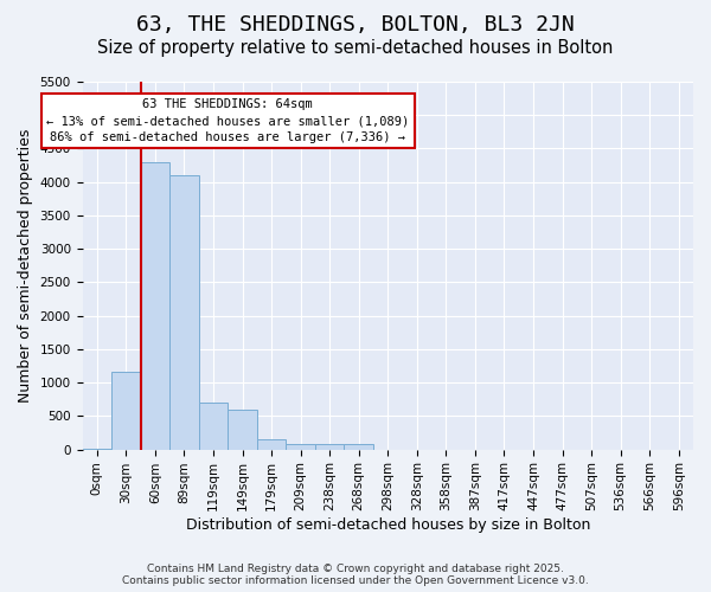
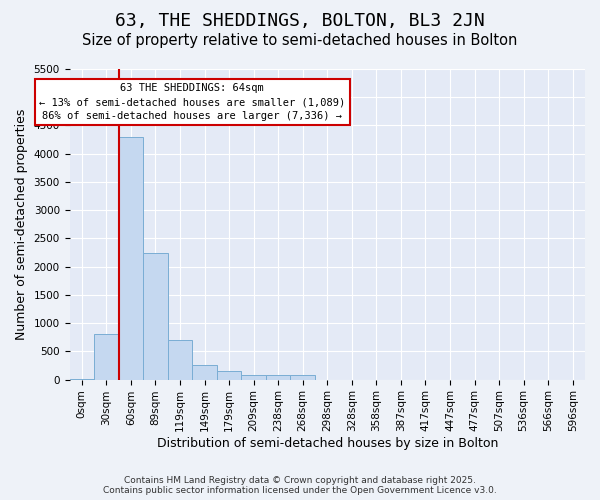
30sqm: 1160 -> 800
89sqm: 4100 -> 2250
149sqm: 600 -> 250
